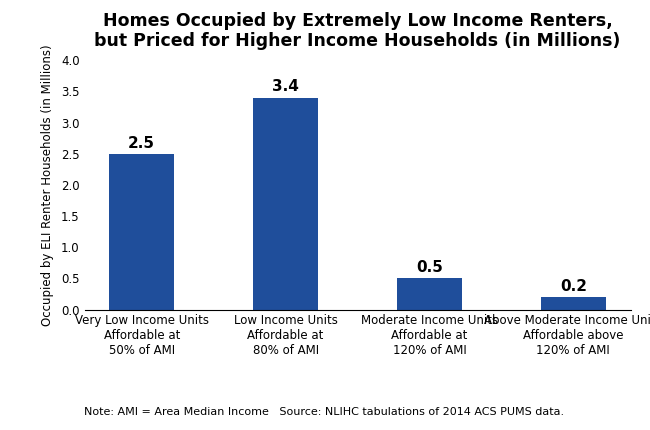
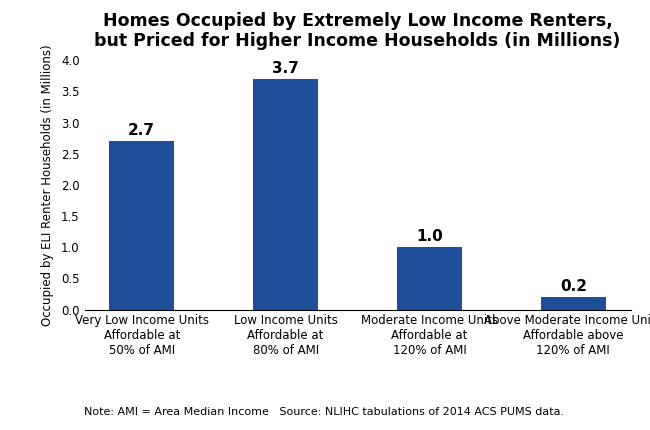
Very Low Income Units Affordable at 50% of AMI: 2.5 -> 2.7
Low Income Units Affordable at 80% of AMI: 3.4 -> 3.7
Moderate Income Units Affordable at 120% of AMI: 0.5 -> 1.0
